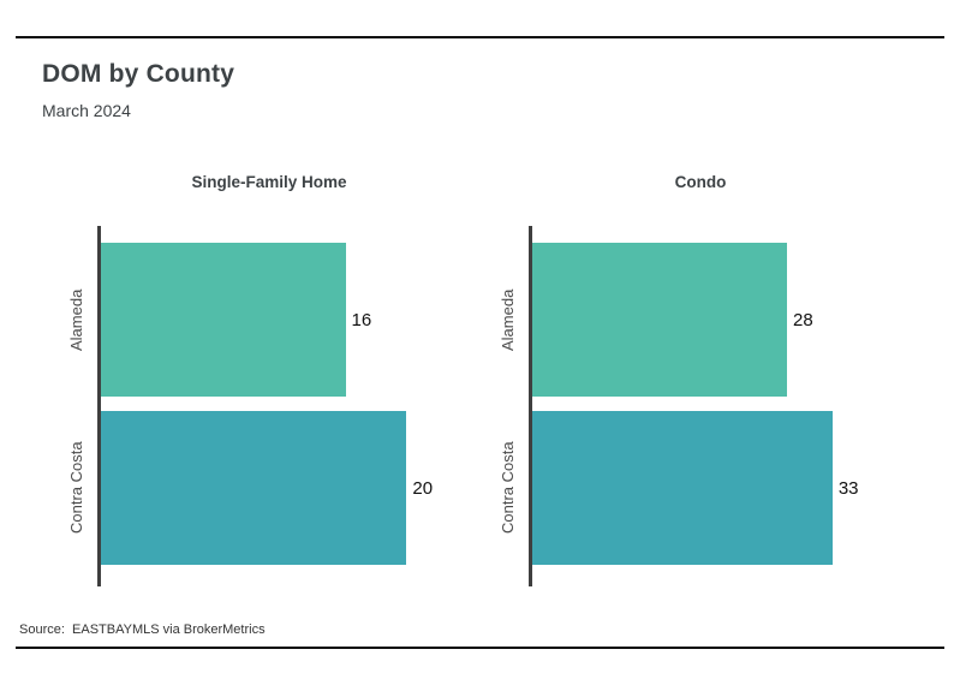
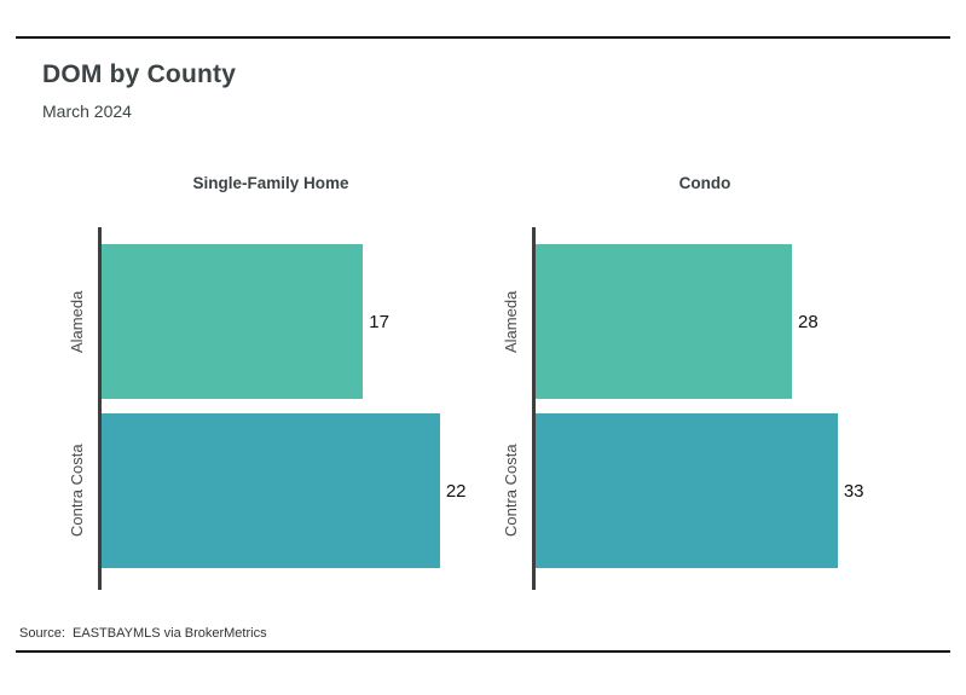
Single-Family Home/Alameda: 16 -> 17
Single-Family Home/Contra Costa: 20 -> 22
